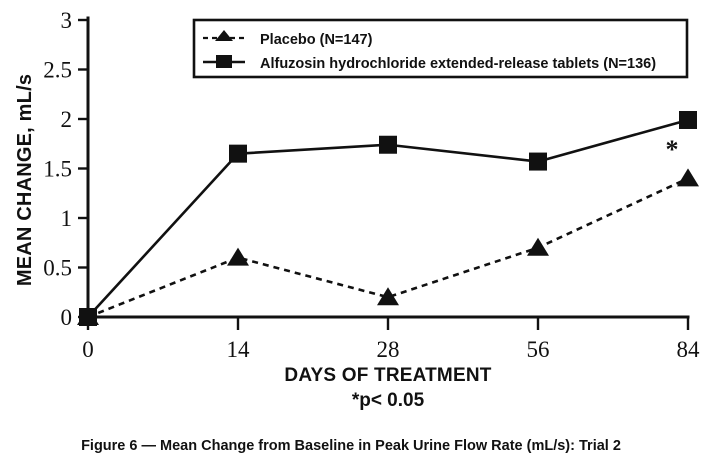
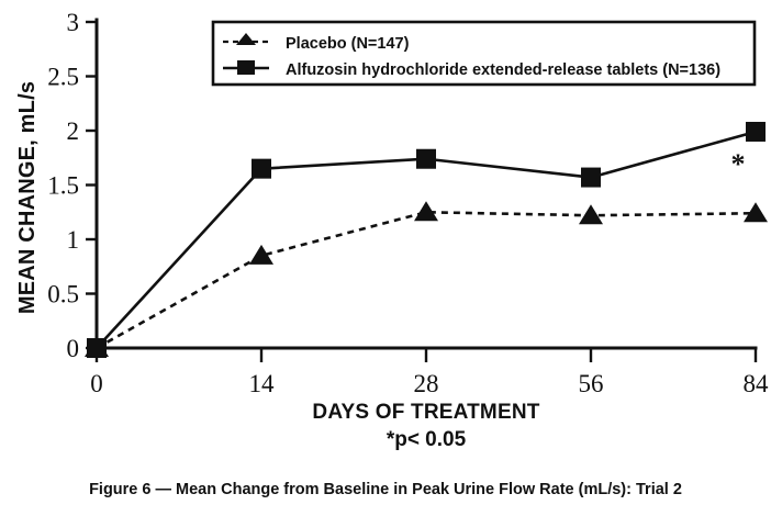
Placebo (N=147)/14: 0.6 -> 0.8
Placebo (N=147)/28: 0.2 -> 1.2
Placebo (N=147)/56: 0.7 -> 1.2
Placebo (N=147)/84: 1.4 -> 1.2
